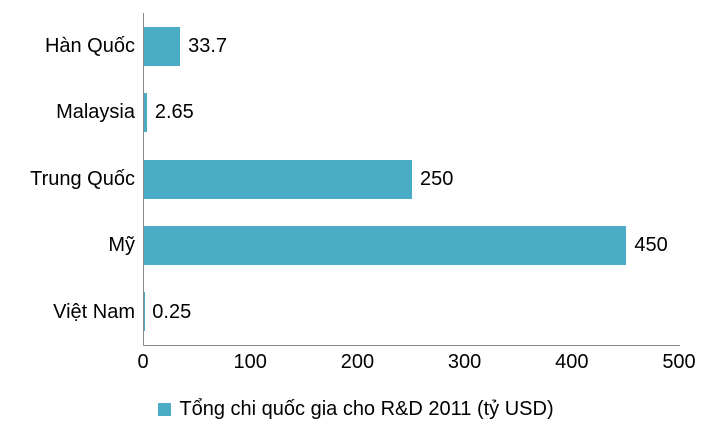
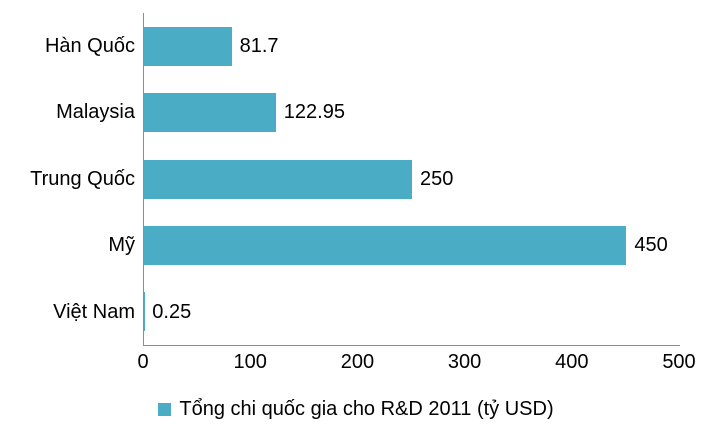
Hàn Quốc: 33.7 -> 81.7
Malaysia: 2.65 -> 122.95
